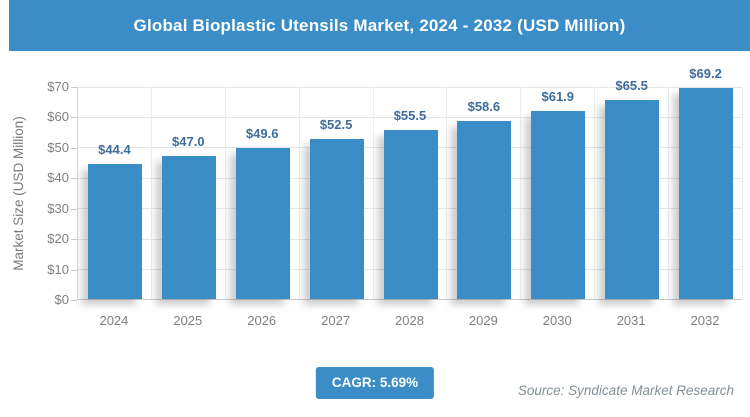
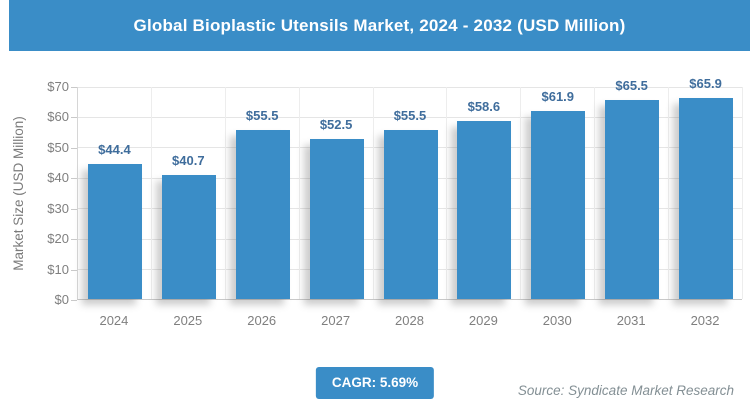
2025: $47.0 -> $40.7
2026: $49.6 -> $55.5
2032: $69.2 -> $65.9
